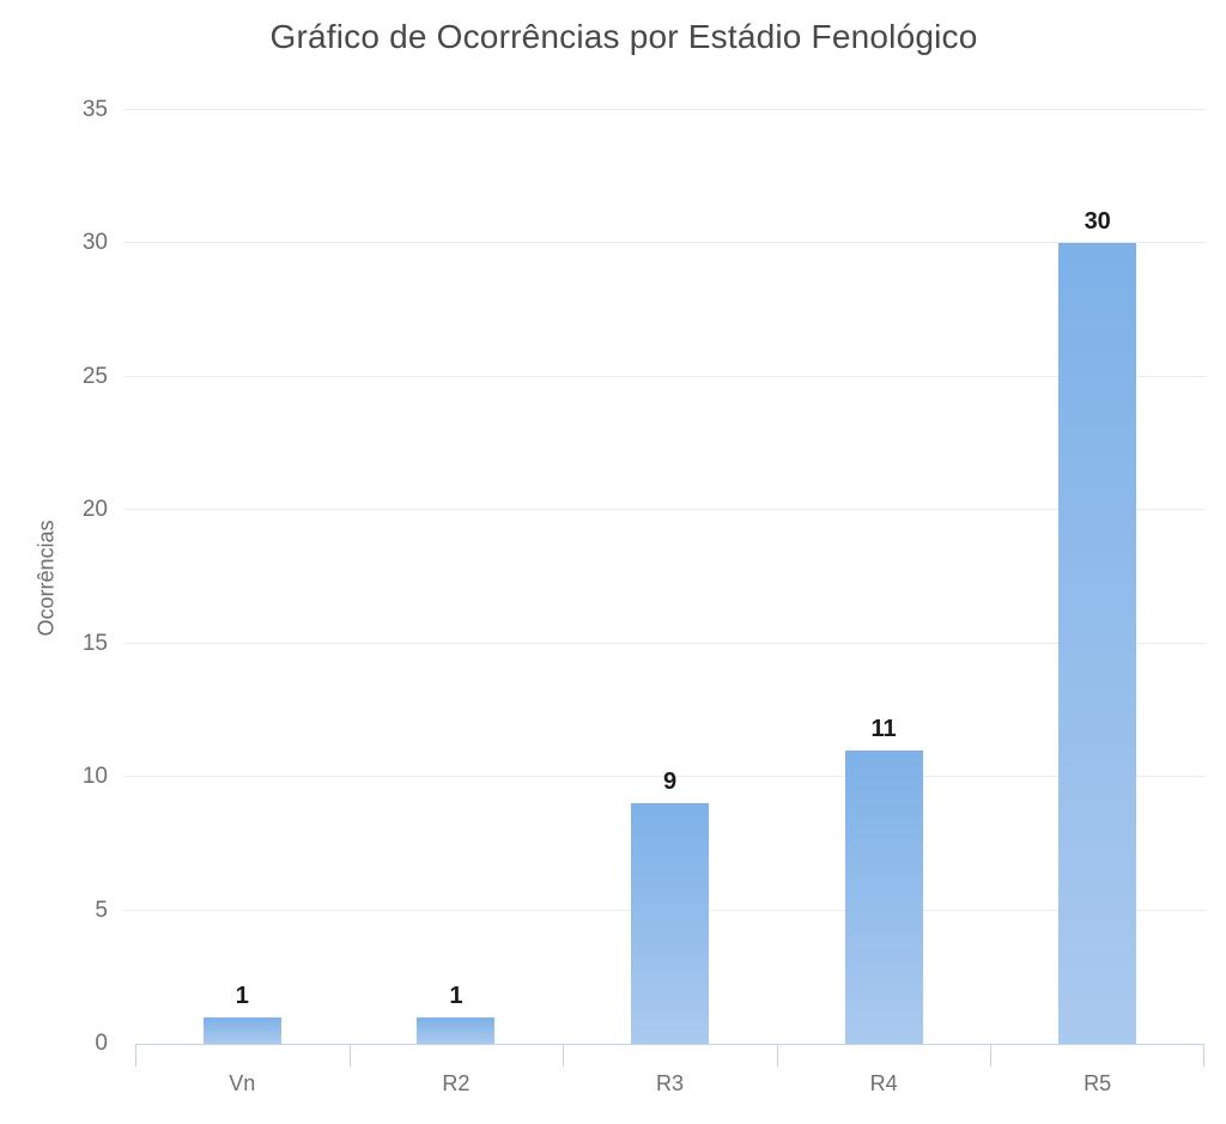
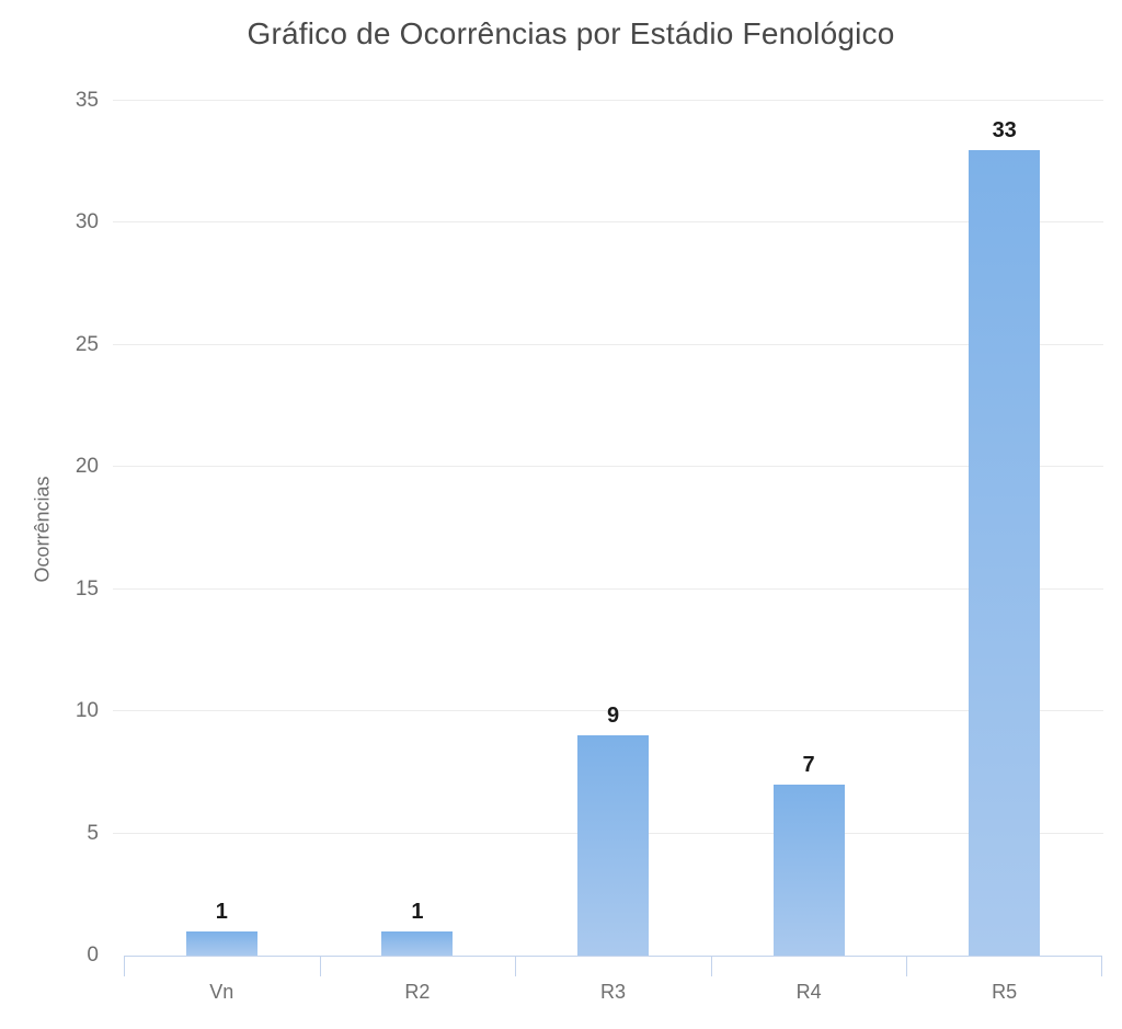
R4: 11 -> 7
R5: 30 -> 33
